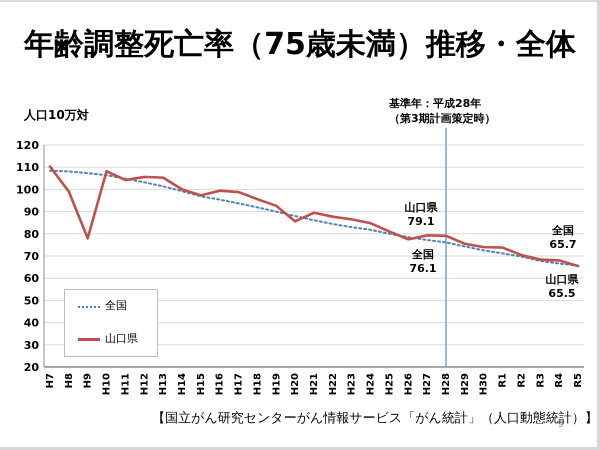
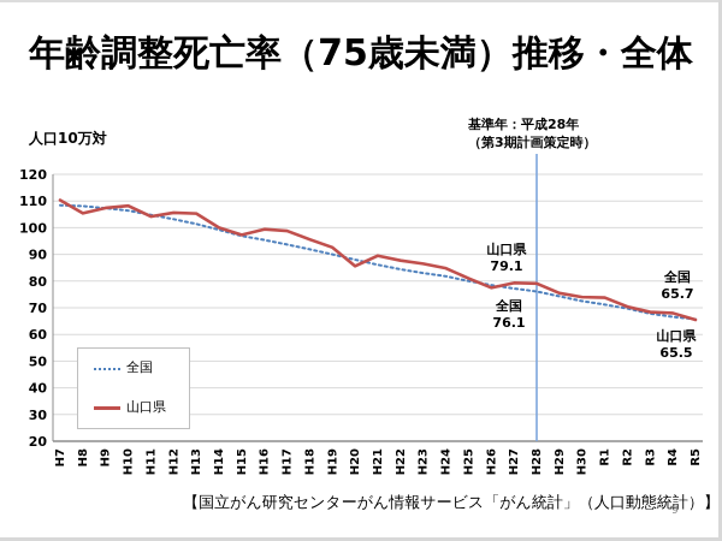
山口県/H8: 99 -> 105
山口県/H9: 78 -> 107
